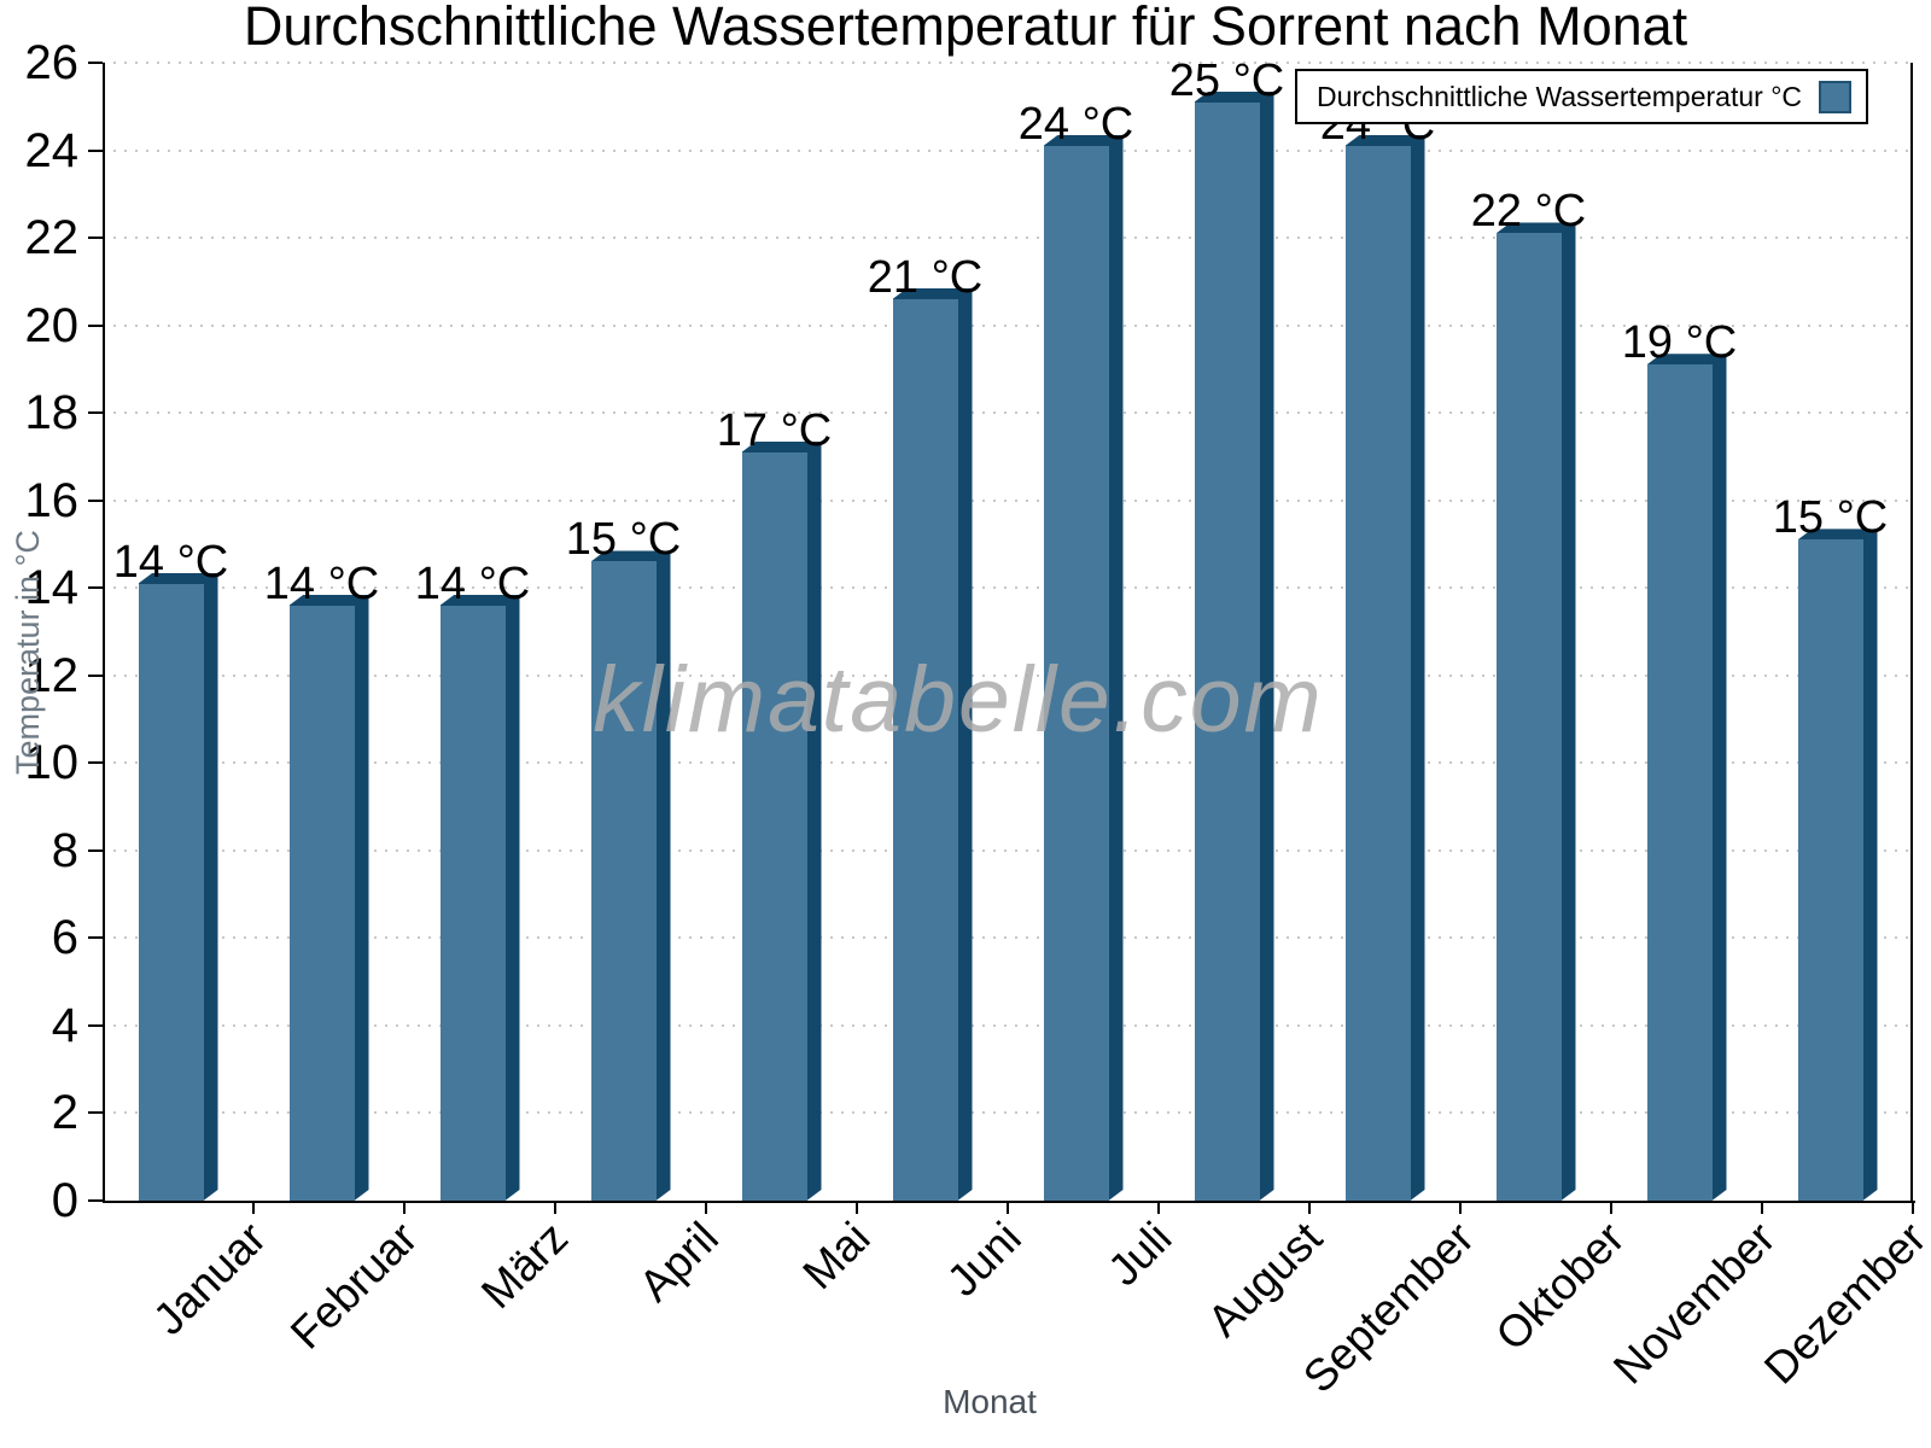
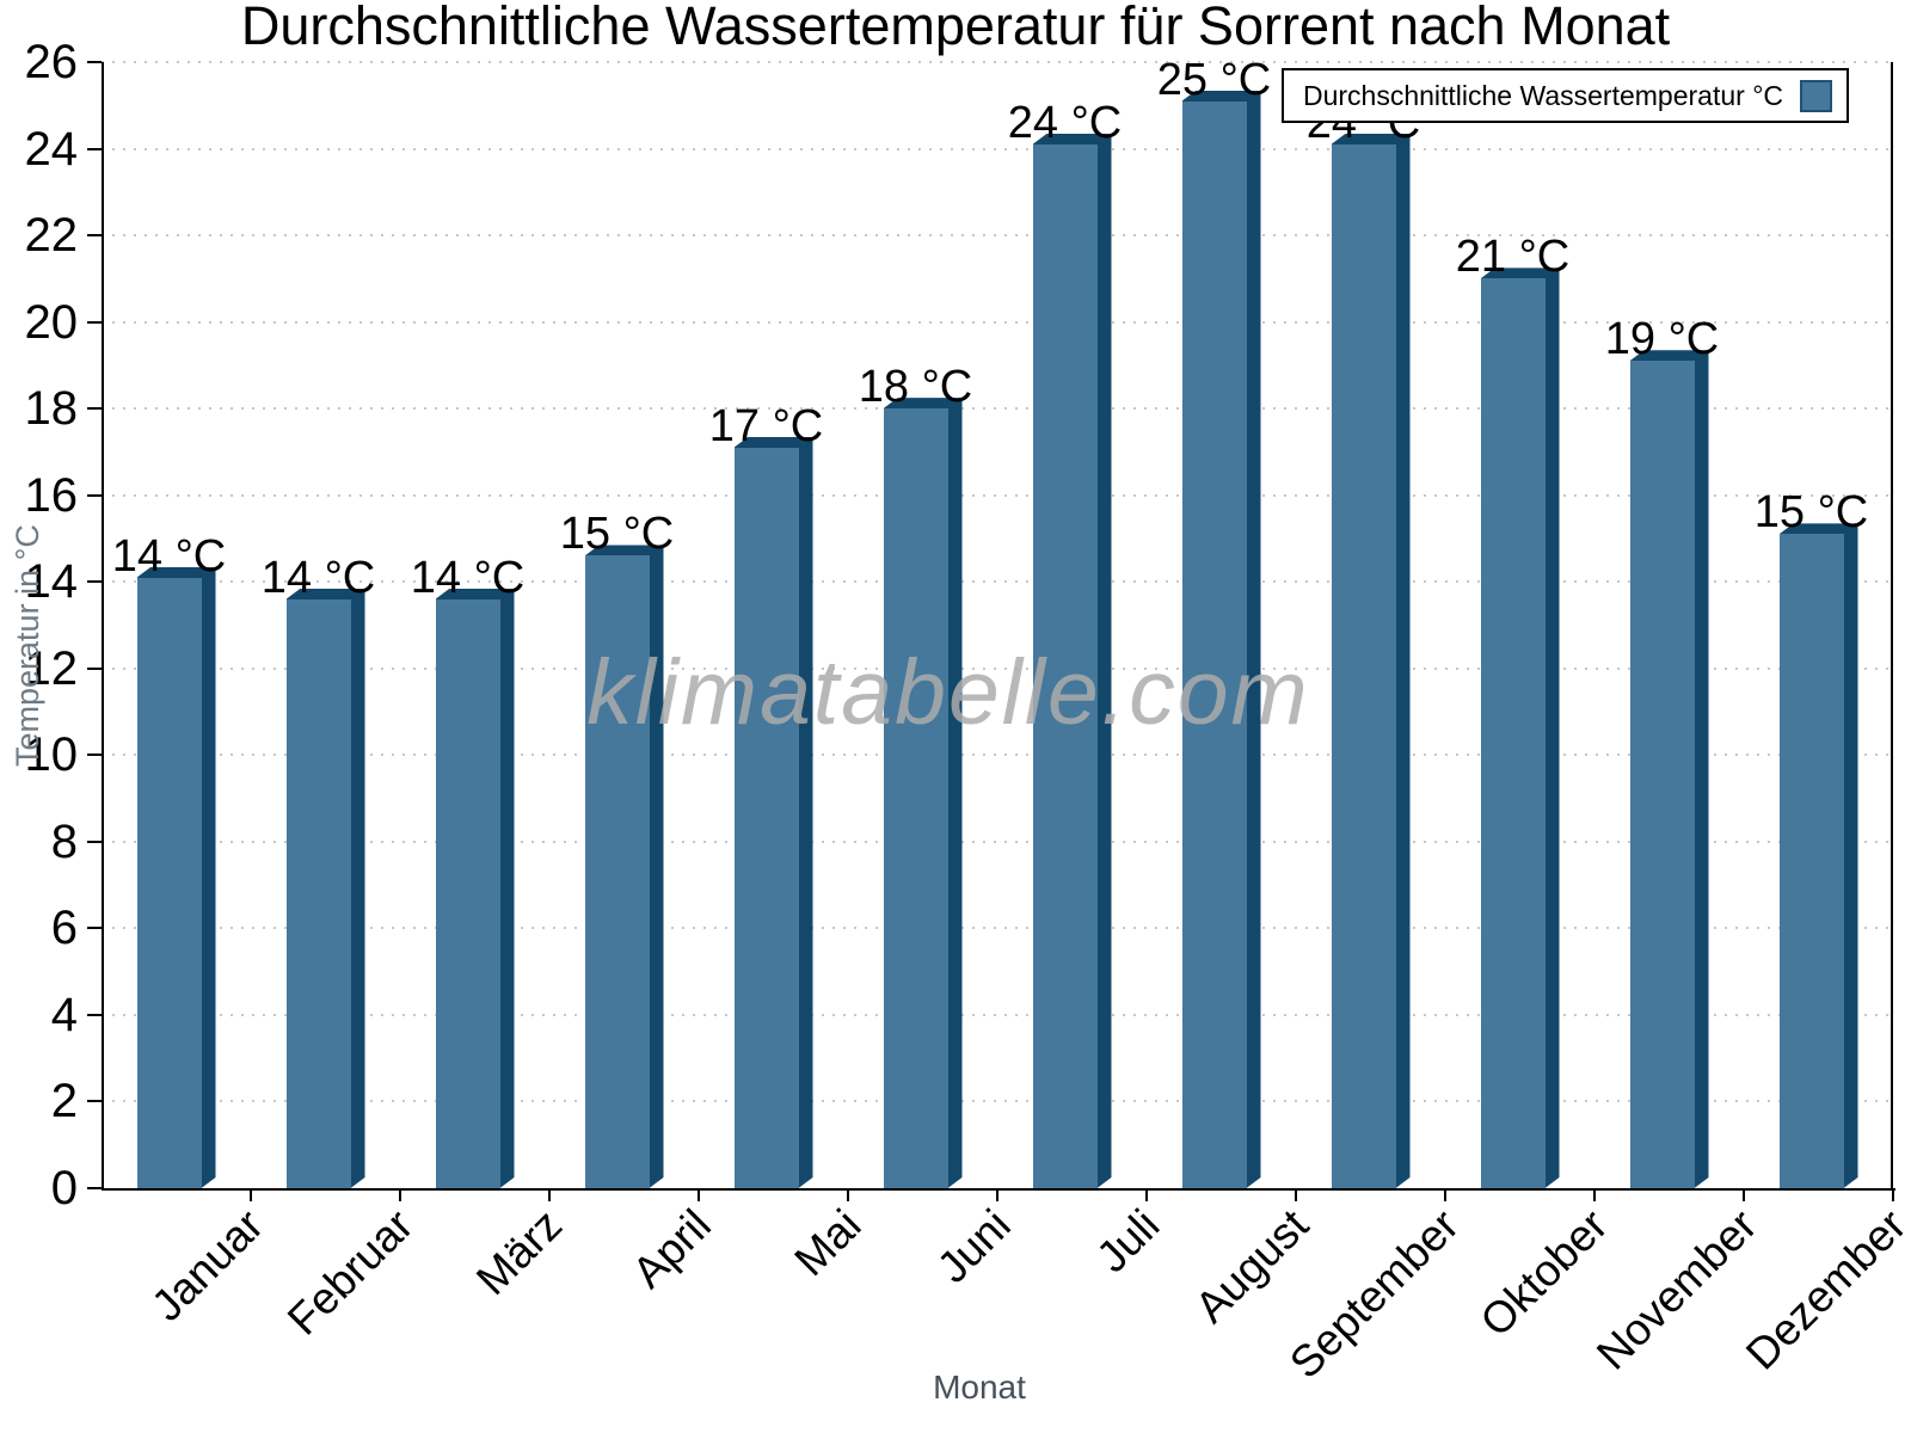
Juni: 21 -> 18
Oktober: 22 -> 21
